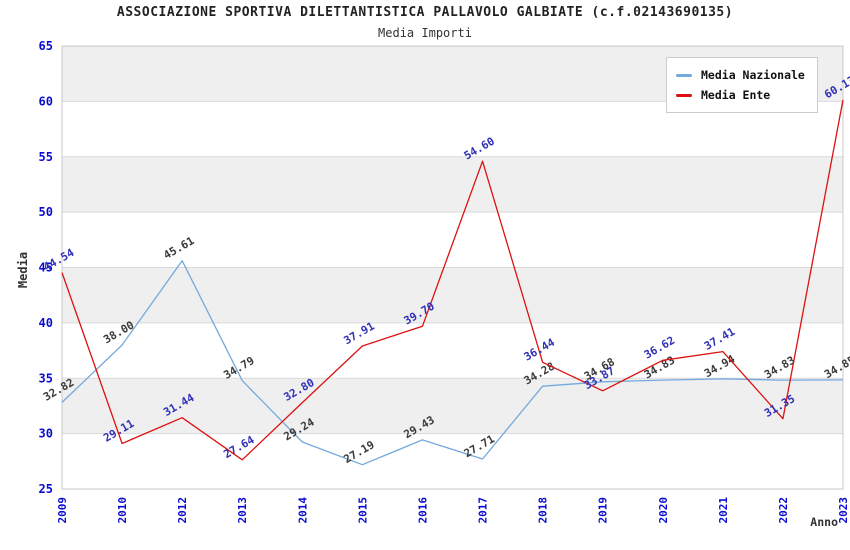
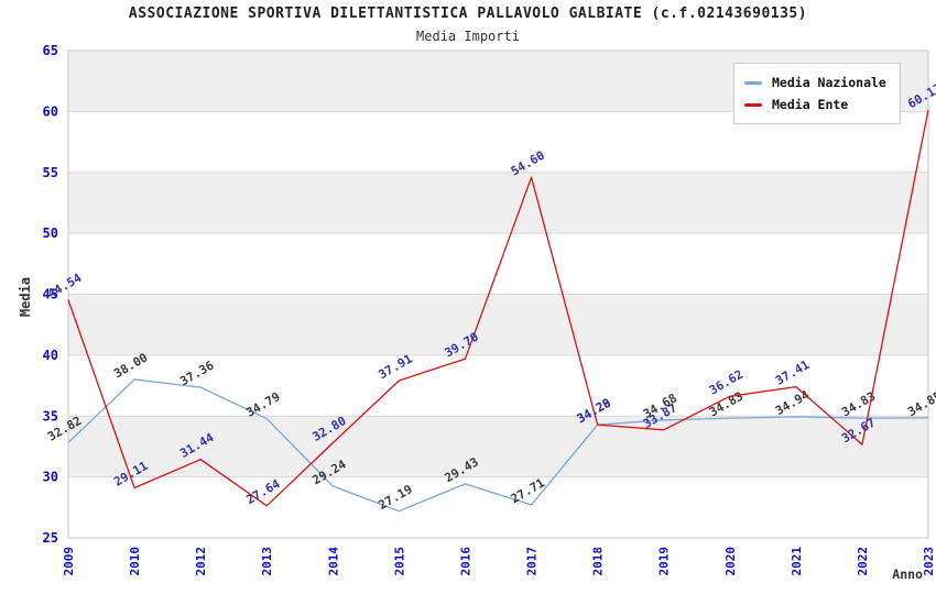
Media Nazionale/2012: 45.61 -> 37.36
Media Ente/2018: 36.44 -> 34.29
Media Ente/2022: 31.35 -> 32.67
